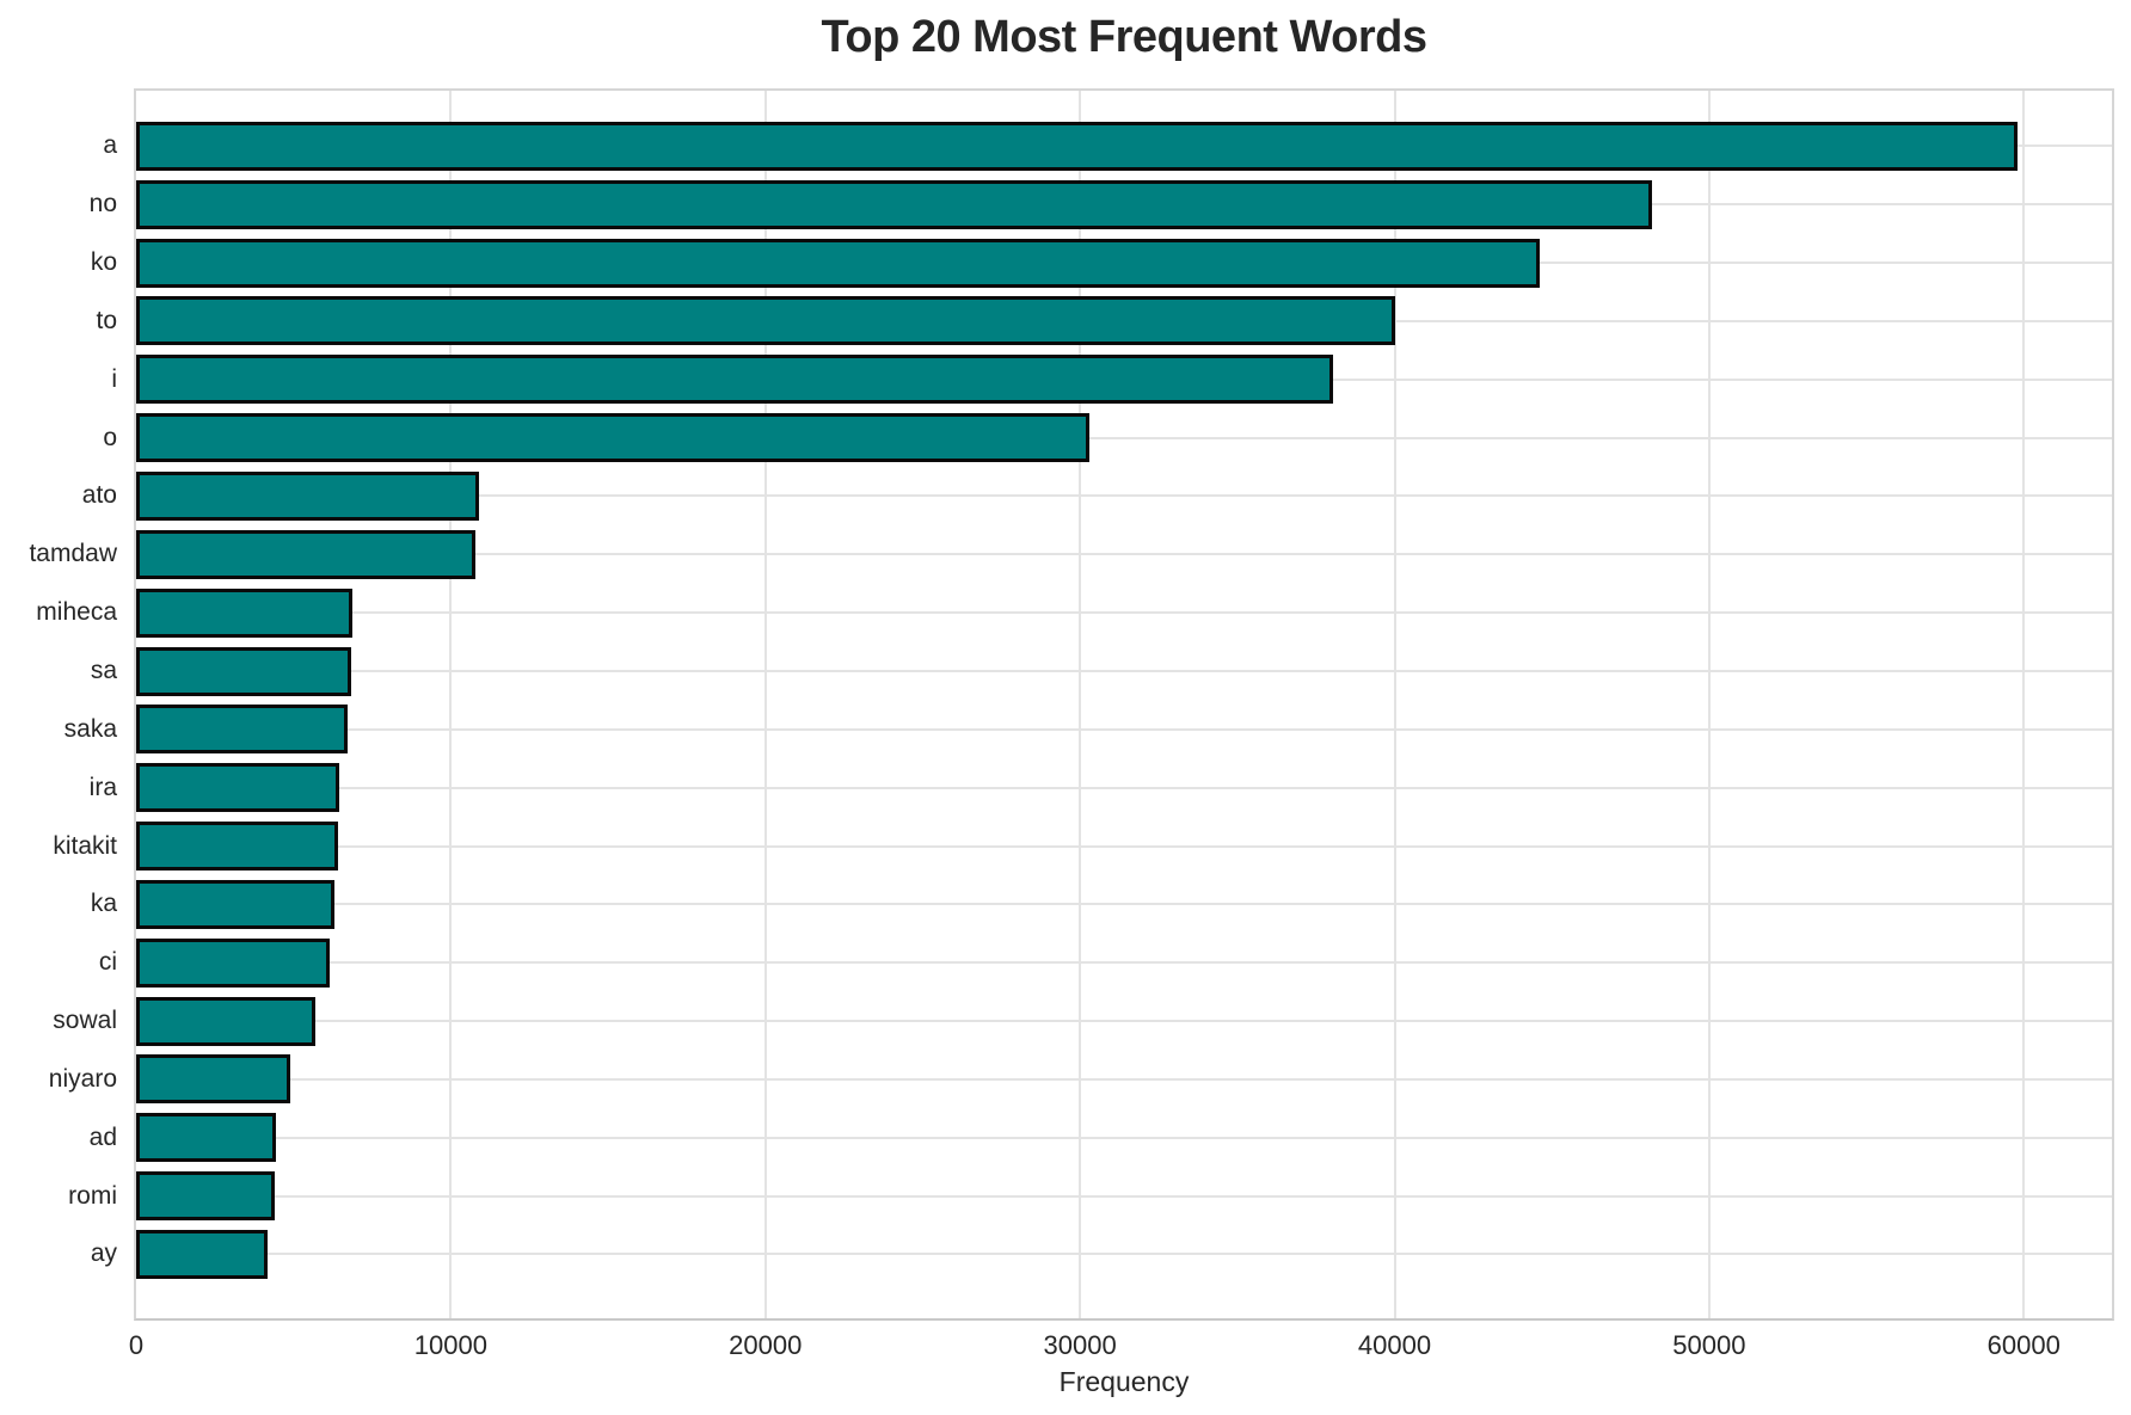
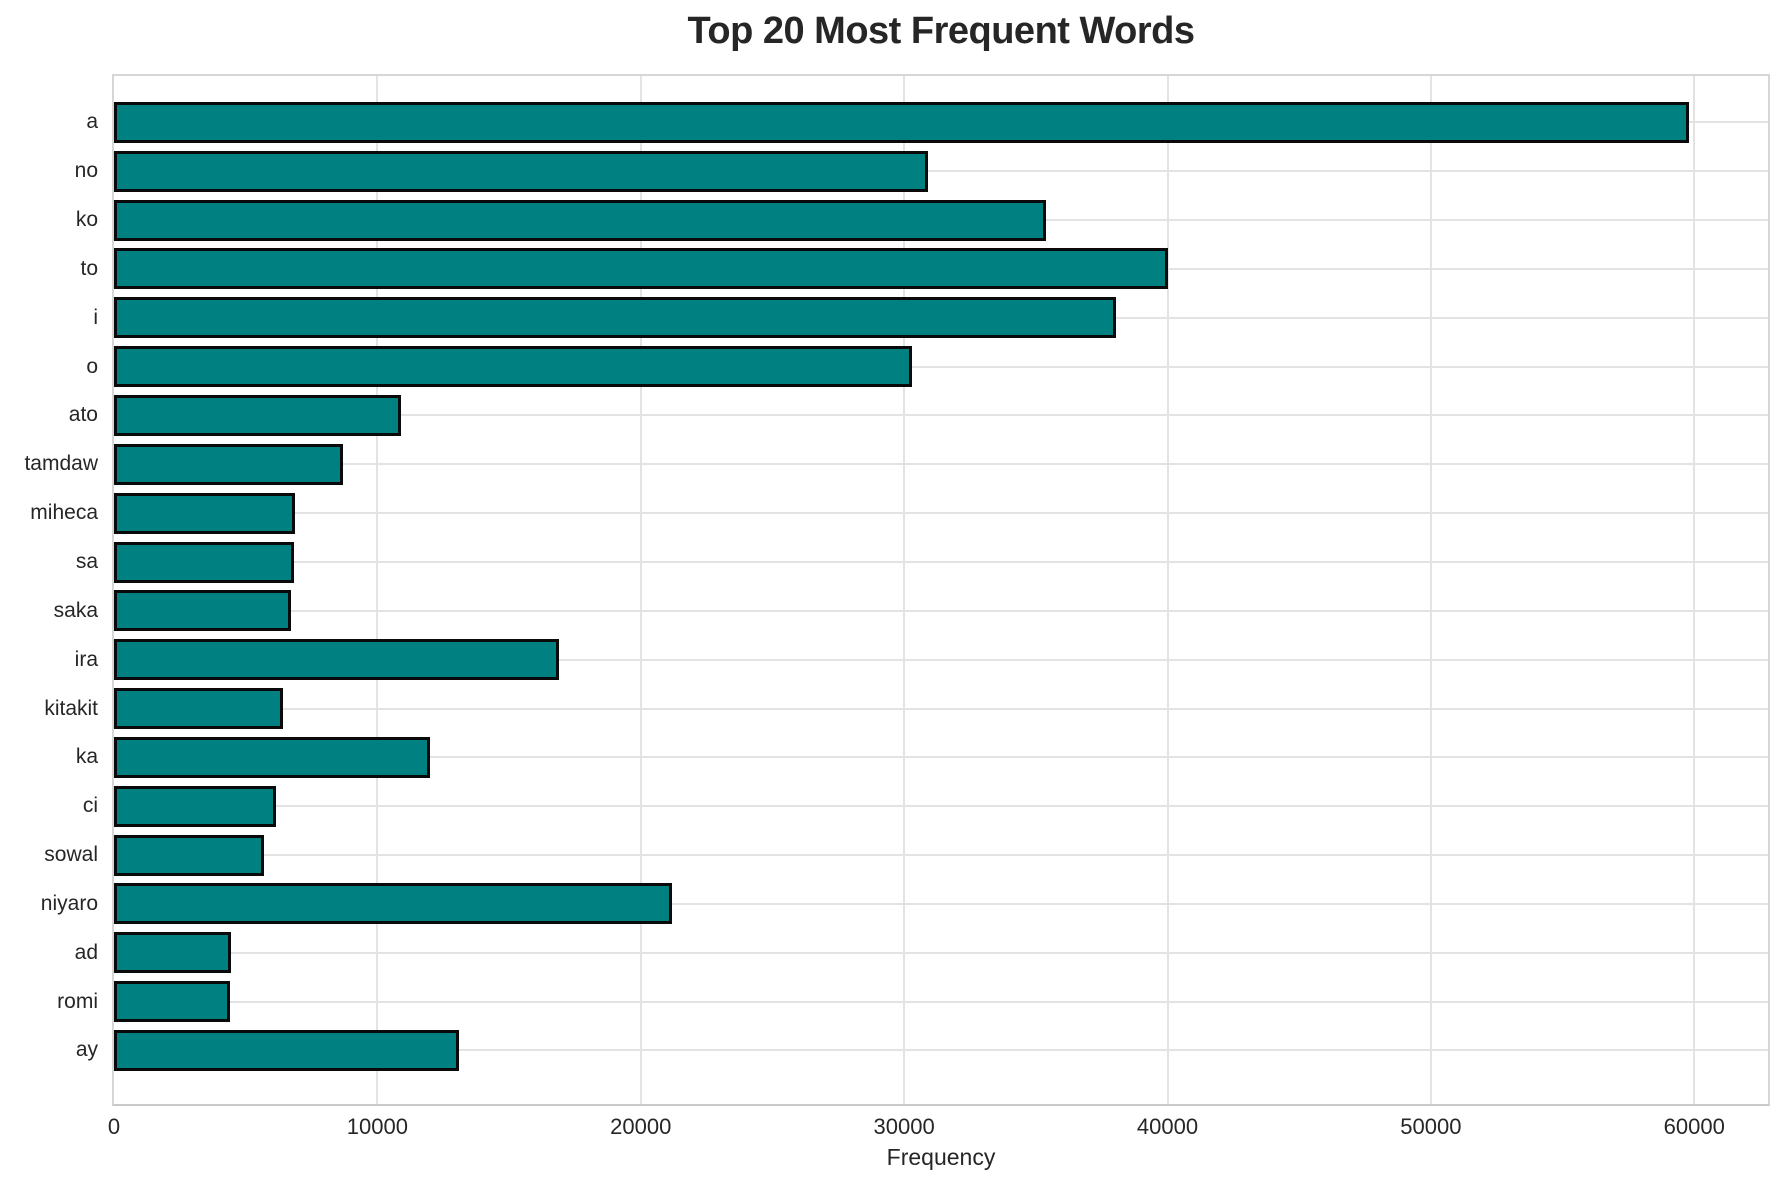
no: 48200 -> 30900
ko: 44600 -> 35400
tamdaw: 10800 -> 8700
ira: 6500 -> 16900
ka: 6300 -> 12000
niyaro: 4900 -> 21200
ay: 4200 -> 13100
